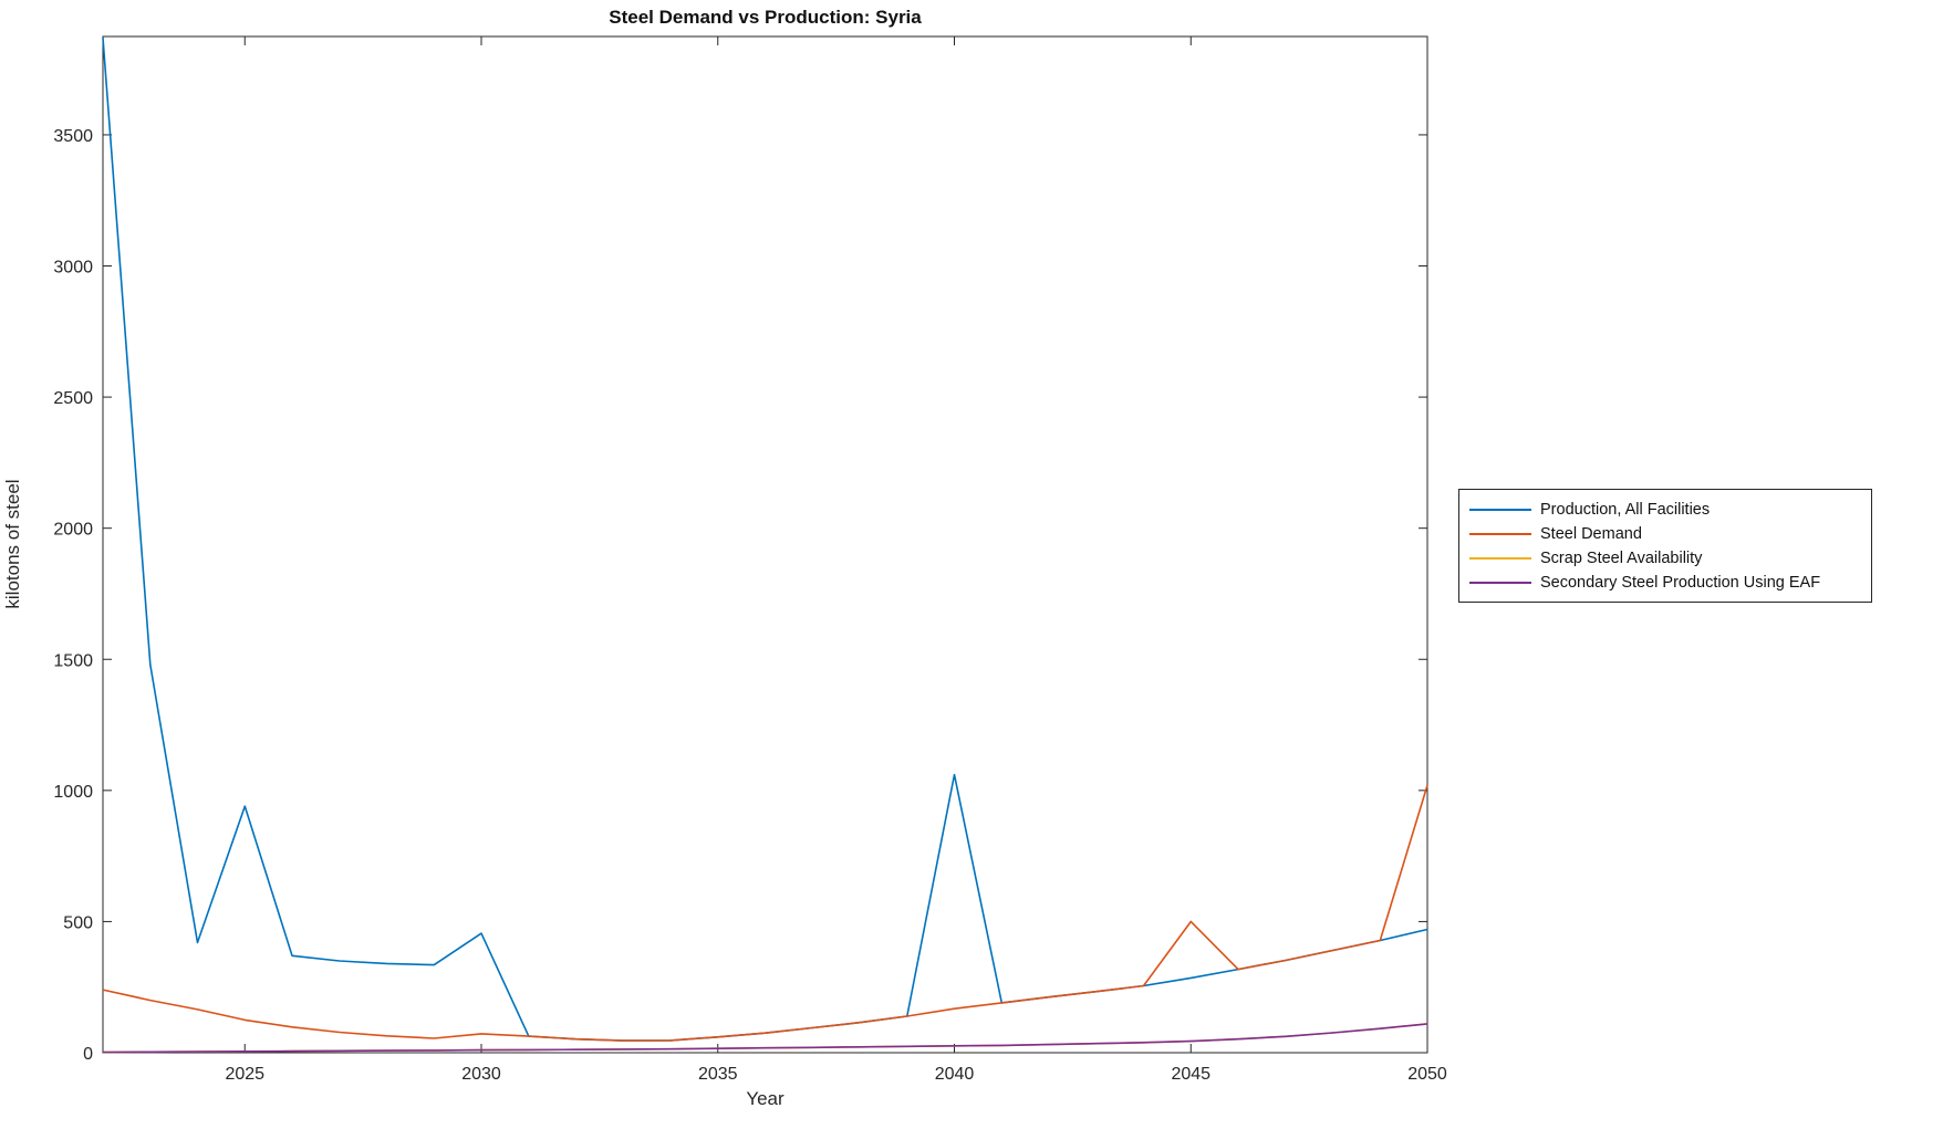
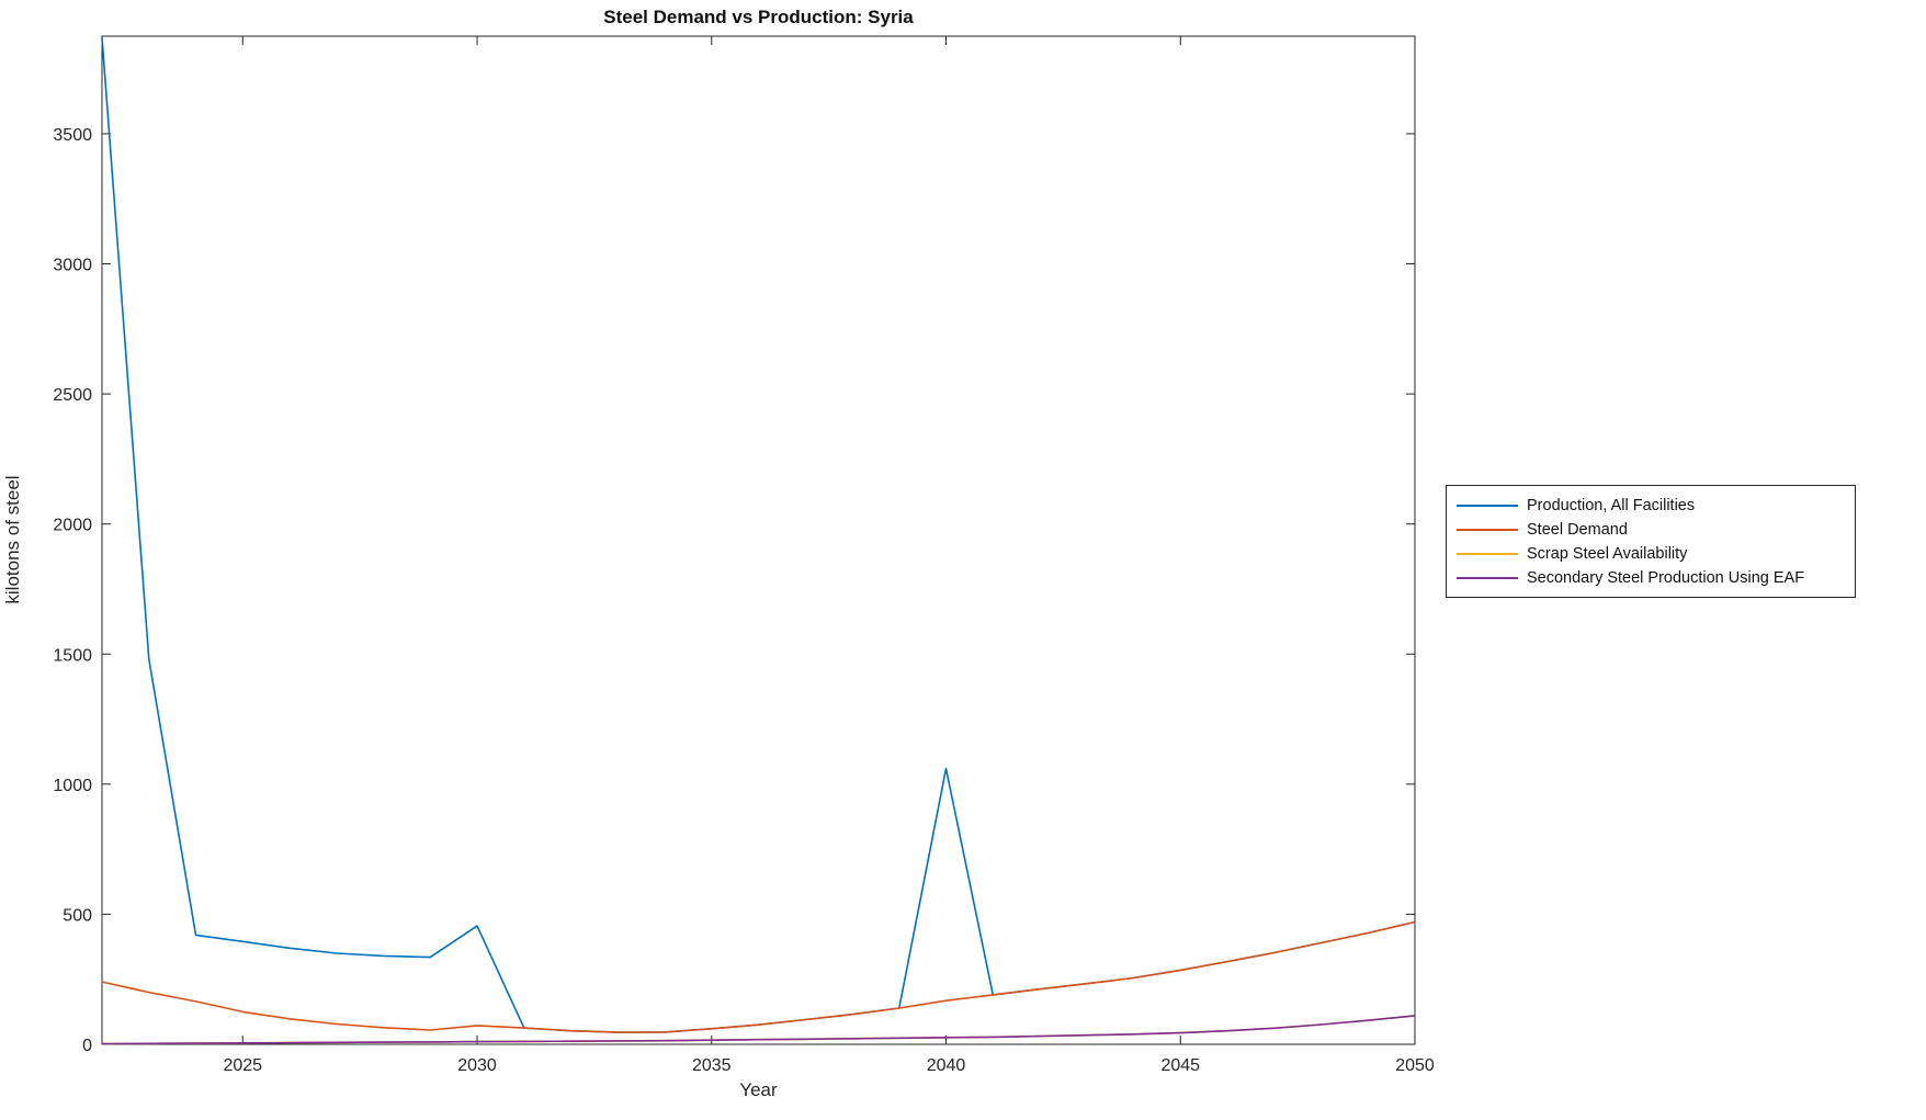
Production, All Facilities/2025: 940 -> 400
Steel Demand/2045: 500 -> 280
Steel Demand/2050: 1020 -> 470
